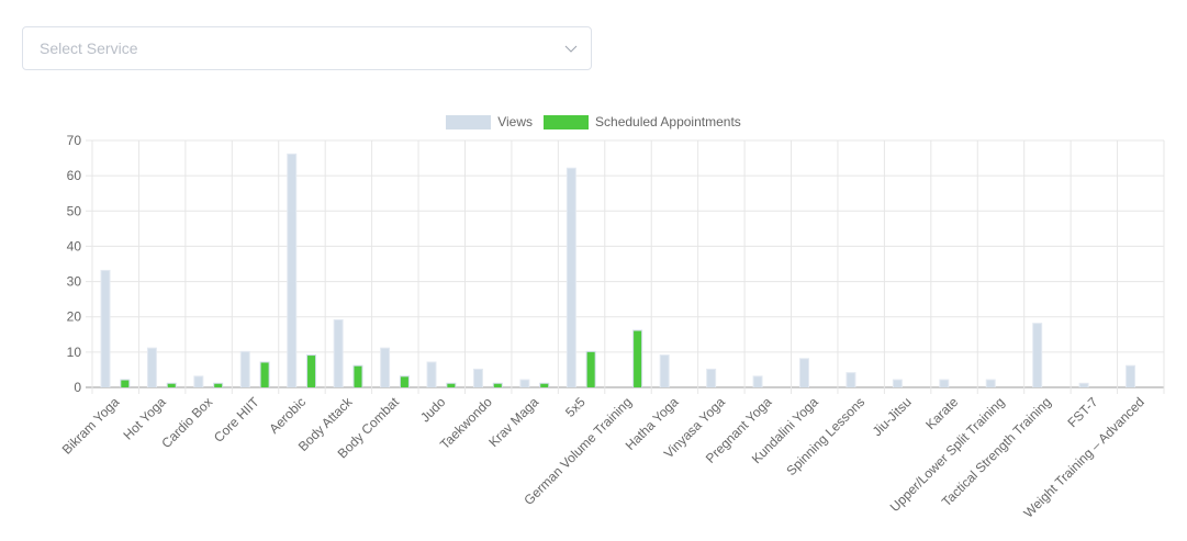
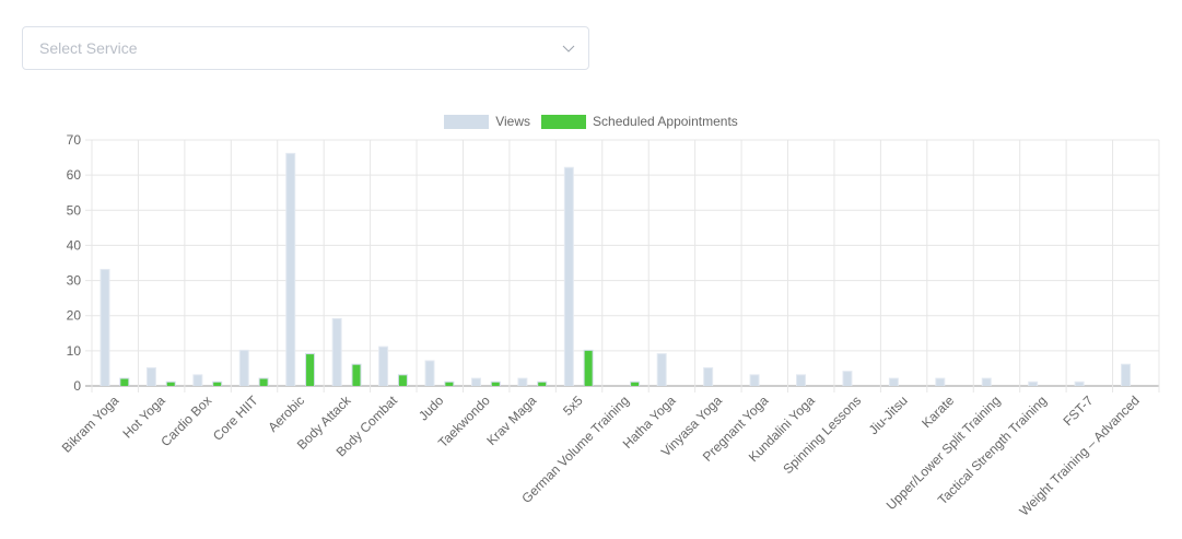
Views/Hot Yoga: 11 -> 5
Scheduled Appointments/Core HIIT: 7 -> 2
Views/Taekwondo: 5 -> 2
Scheduled Appointments/German Volume Training: 16 -> 1
Views/Kundalini Yoga: 8 -> 3
Views/Tactical Strength Training: 18 -> 1
